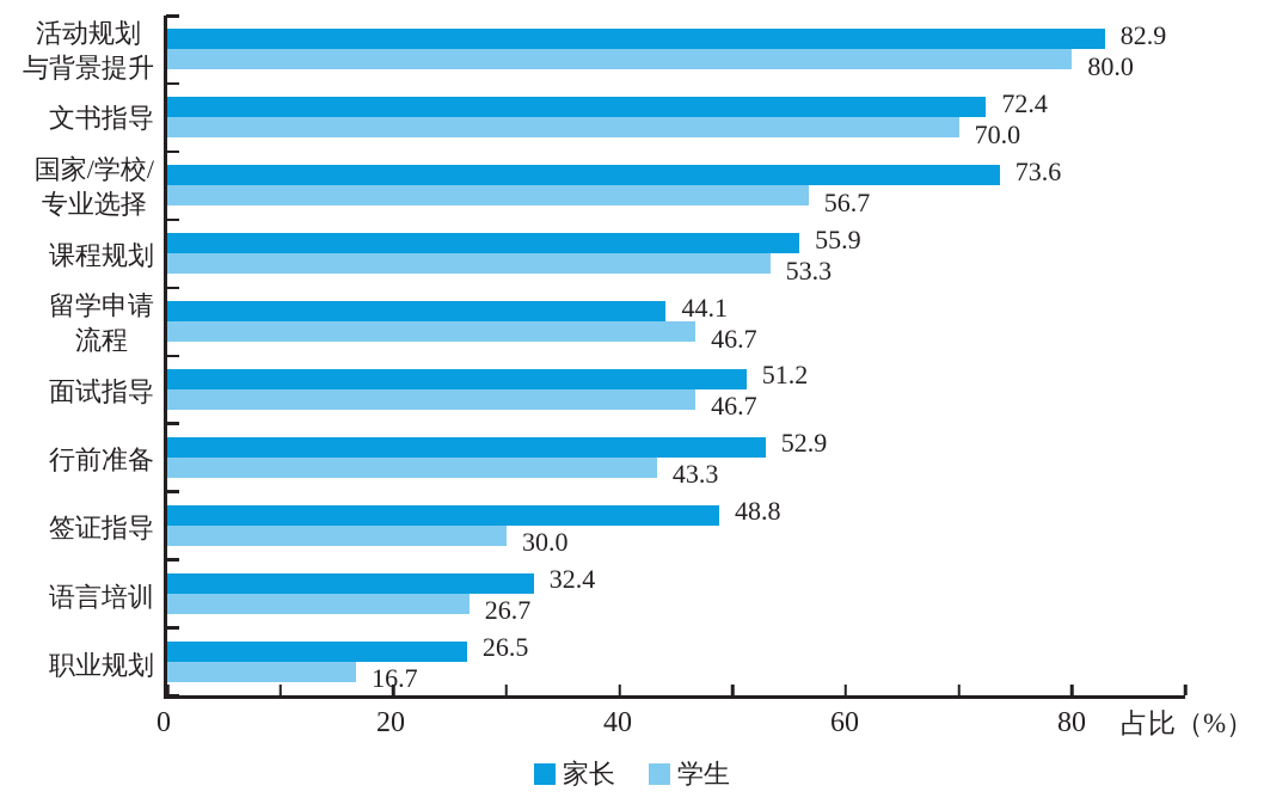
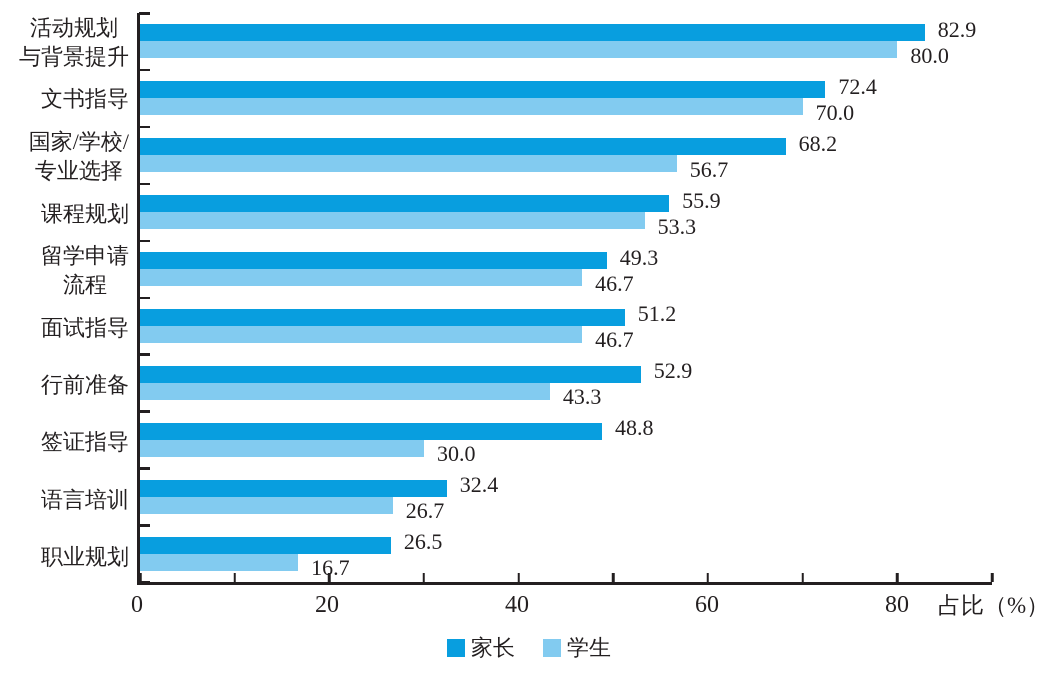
家长/国家/学校/专业选择: 73.6 -> 68.2
家长/留学申请流程: 44.1 -> 49.3
